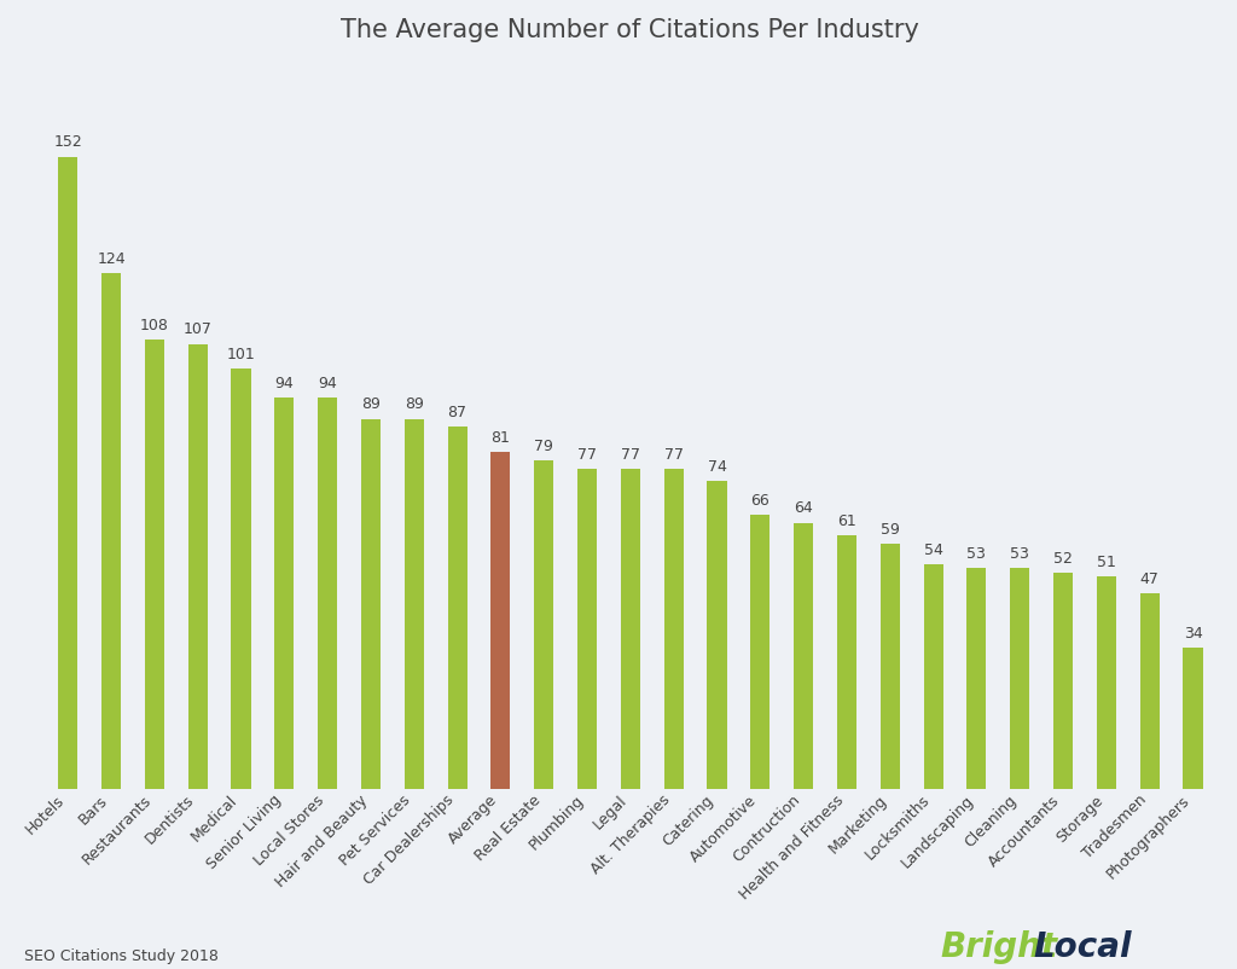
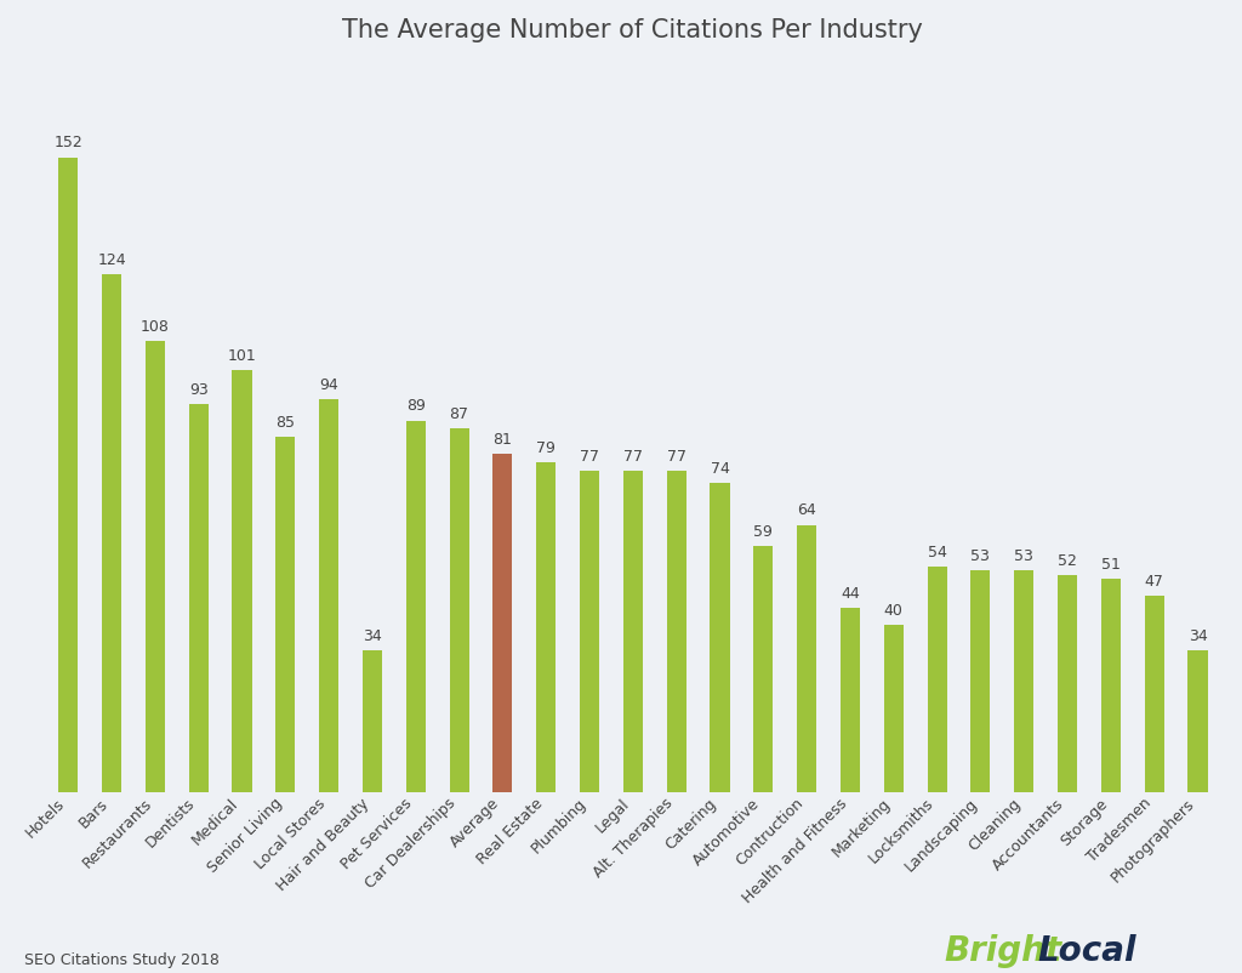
Dentists: 107 -> 93
Senior Living: 94 -> 85
Hair and Beauty: 89 -> 34
Automotive: 66 -> 59
Health and Fitness: 61 -> 44
Marketing: 59 -> 40
